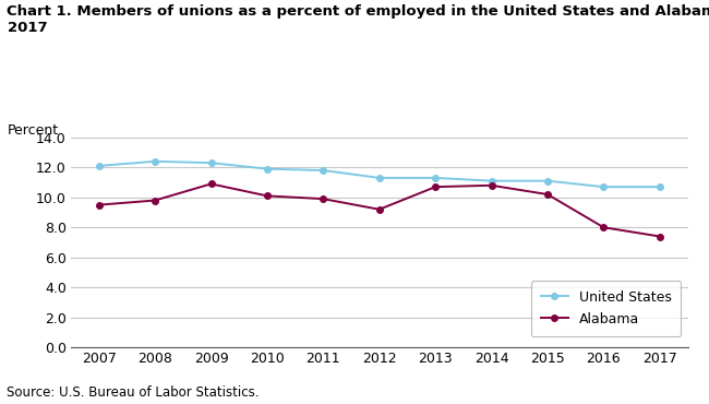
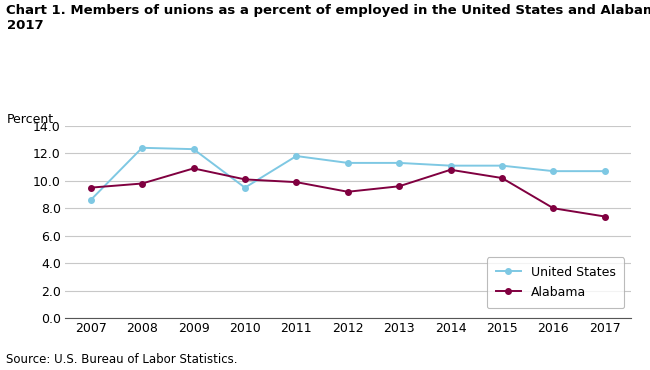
United States/2007: 12.1 -> 8.6
United States/2010: 11.9 -> 9.5
Alabama/2013: 10.7 -> 9.6
